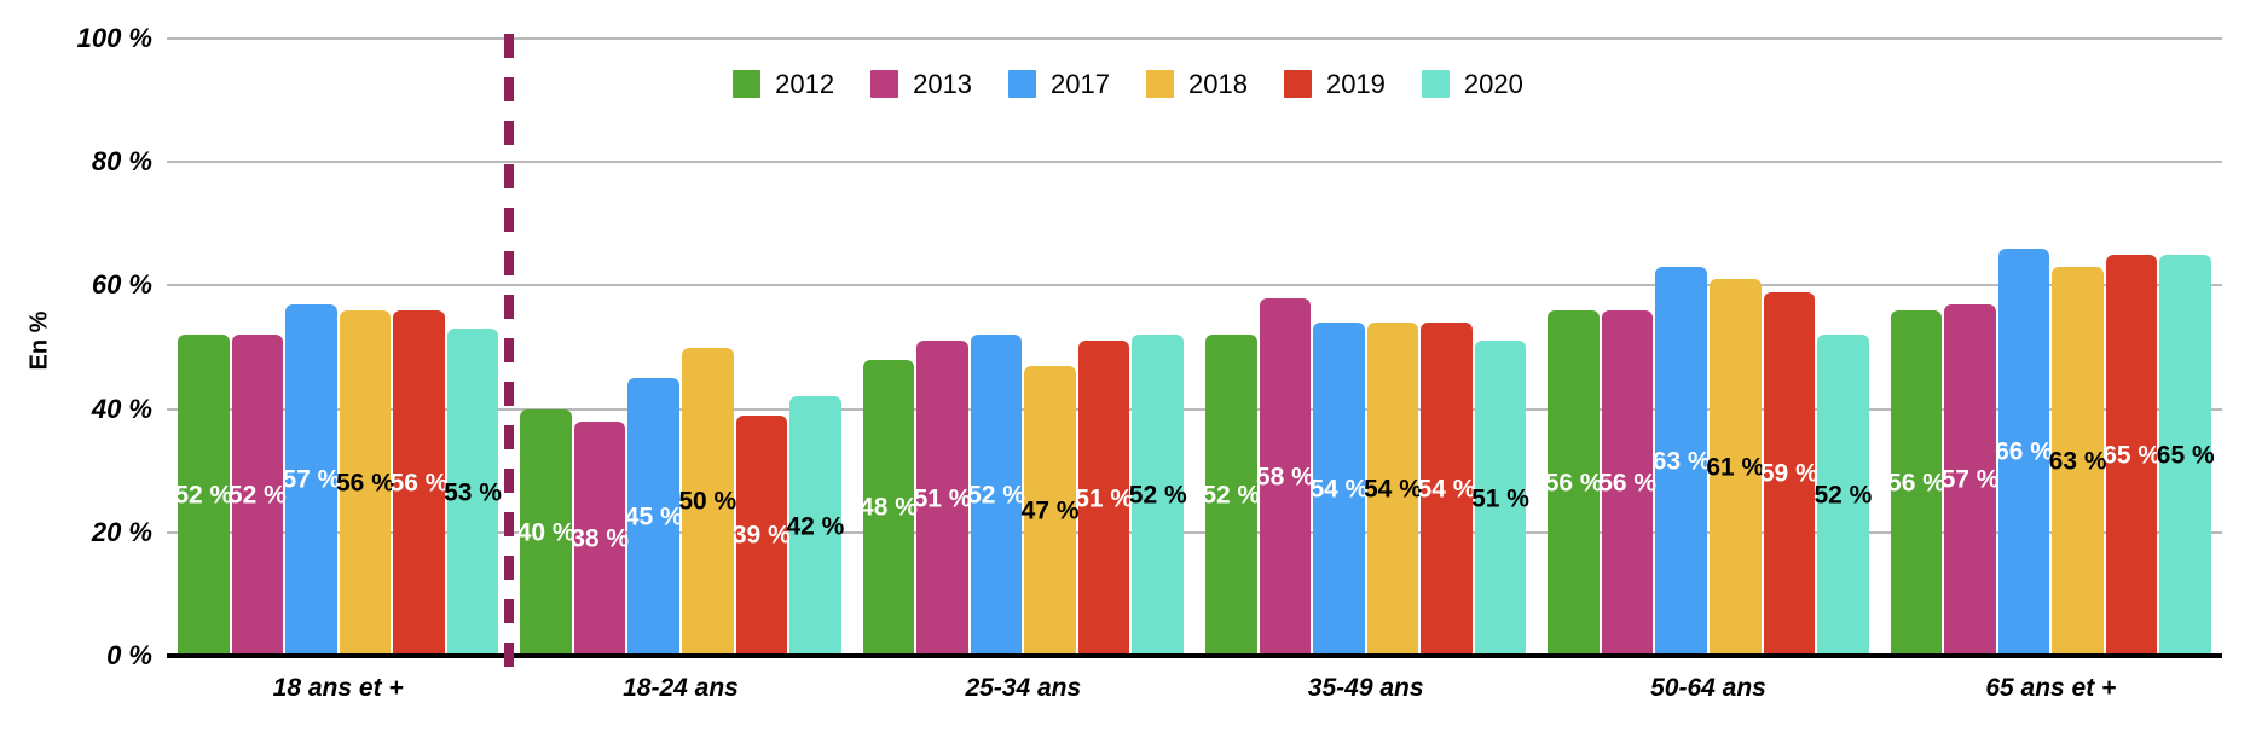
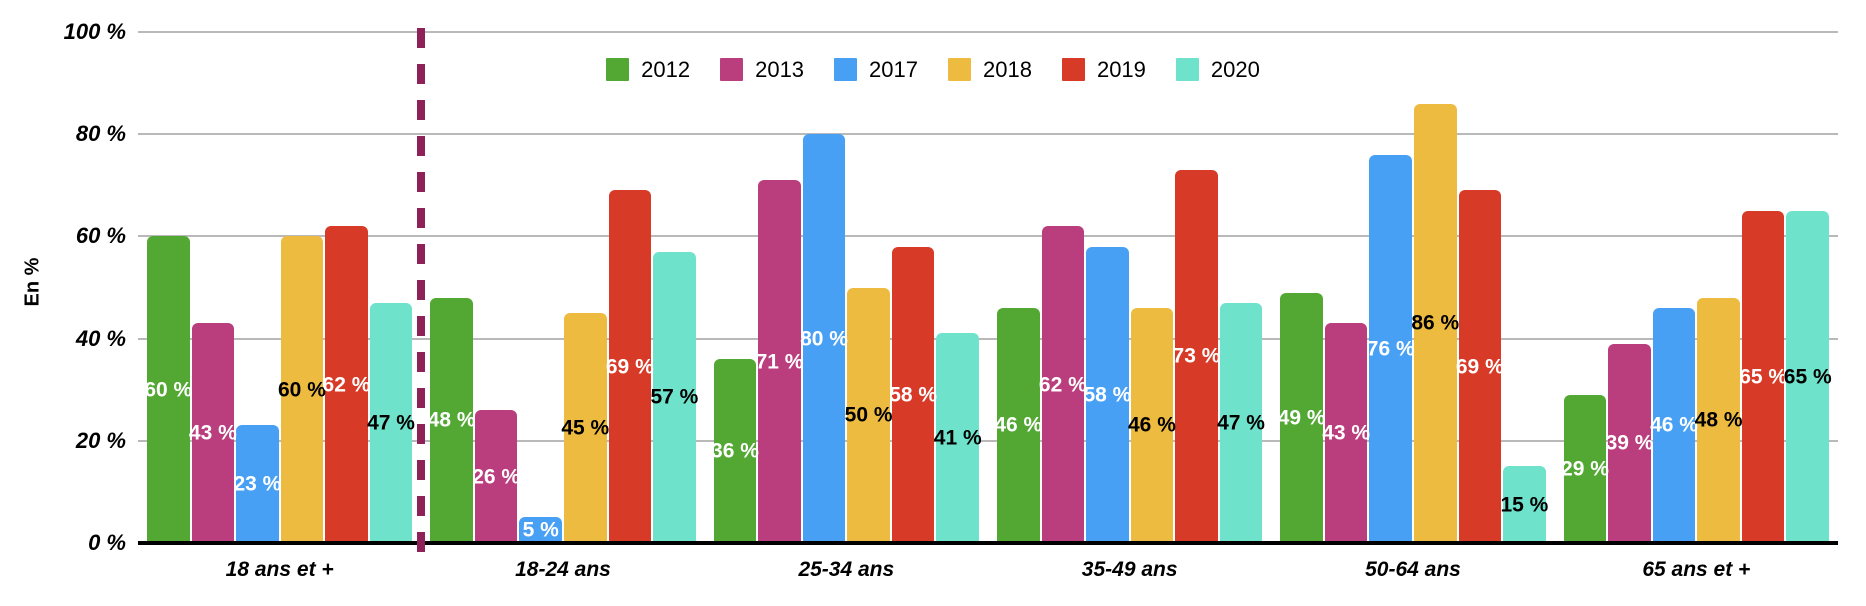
2012/18 ans et +: 52 -> 60
2013/18 ans et +: 52 -> 43
2017/18 ans et +: 57 -> 23
2018/18 ans et +: 56 -> 60
2019/18 ans et +: 56 -> 62
2020/18 ans et +: 53 -> 47
2012/18-24 ans: 40 -> 48
2013/18-24 ans: 38 -> 26
2017/18-24 ans: 45 -> 5
2018/18-24 ans: 50 -> 45
2019/18-24 ans: 39 -> 69
2020/18-24 ans: 42 -> 57
2012/25-34 ans: 48 -> 36
2013/25-34 ans: 51 -> 71
2017/25-34 ans: 52 -> 80
2018/25-34 ans: 47 -> 50
2019/25-34 ans: 51 -> 58
2020/25-34 ans: 52 -> 41
2012/35-49 ans: 52 -> 46
2013/35-49 ans: 58 -> 62
2017/35-49 ans: 54 -> 58
2018/35-49 ans: 54 -> 46
2019/35-49 ans: 54 -> 73
2020/35-49 ans: 51 -> 47
2012/50-64 ans: 56 -> 49
2013/50-64 ans: 56 -> 43
2017/50-64 ans: 63 -> 76
2018/50-64 ans: 61 -> 86
2019/50-64 ans: 59 -> 69
2020/50-64 ans: 52 -> 15
2012/65 ans et +: 56 -> 29
2013/65 ans et +: 57 -> 39
2017/65 ans et +: 66 -> 46
2018/65 ans et +: 63 -> 48
